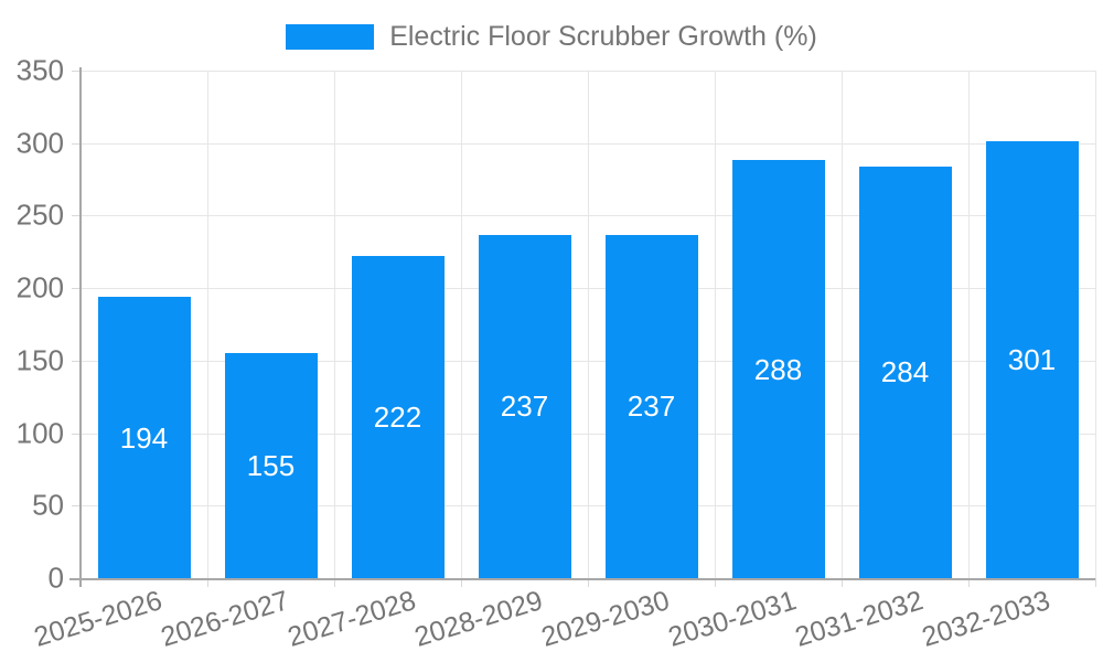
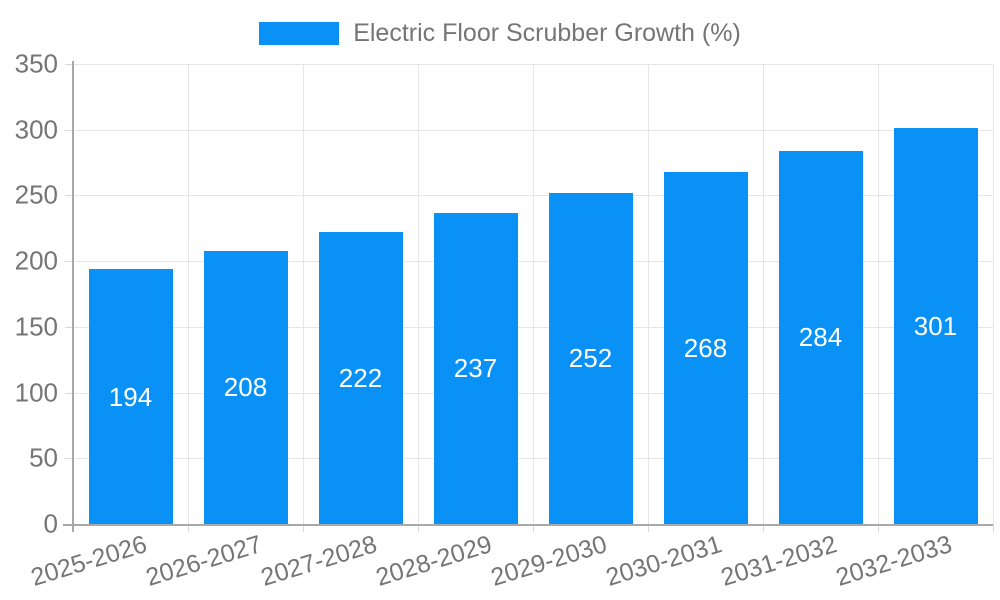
2026-2027: 155 -> 208
2029-2030: 237 -> 252
2030-2031: 288 -> 268
